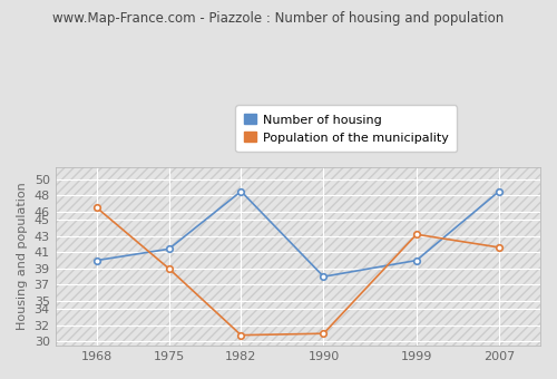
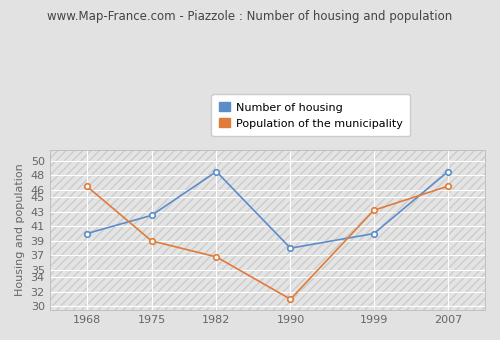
Number of housing/1975: 41.4 -> 42.5
Population of the municipality/1982: 30.8 -> 36.8
Population of the municipality/2007: 41.6 -> 46.5
